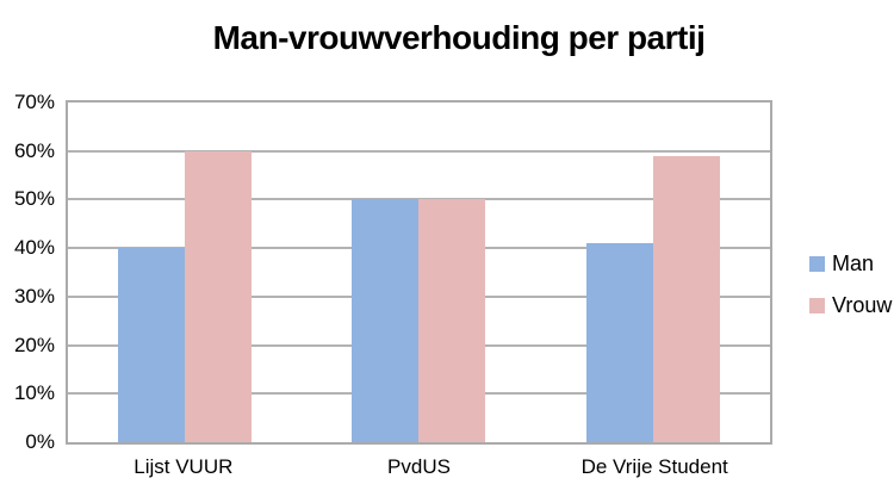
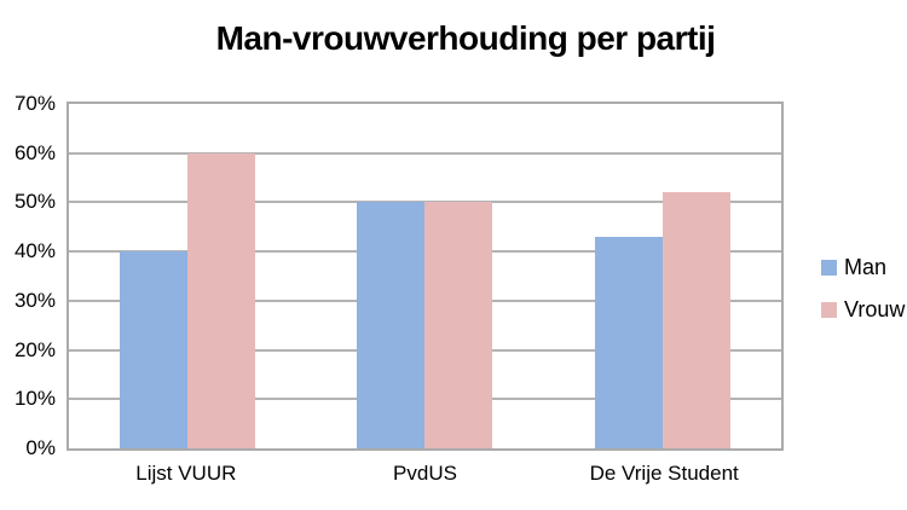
Man/De Vrije Student: 41% -> 43%
Vrouw/De Vrije Student: 59% -> 52%
